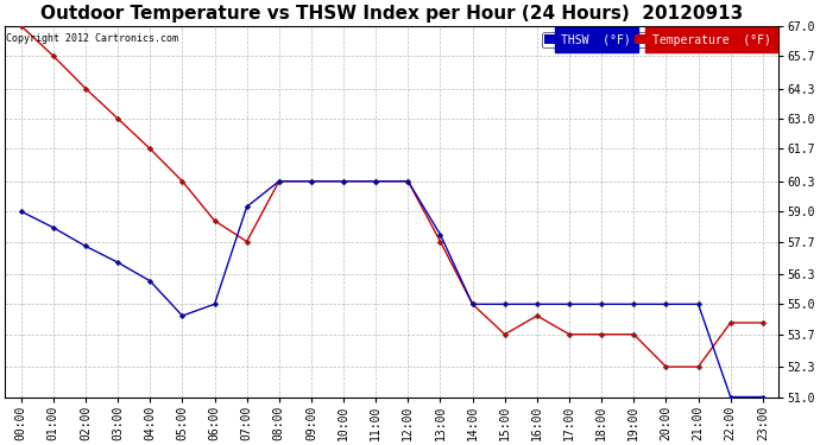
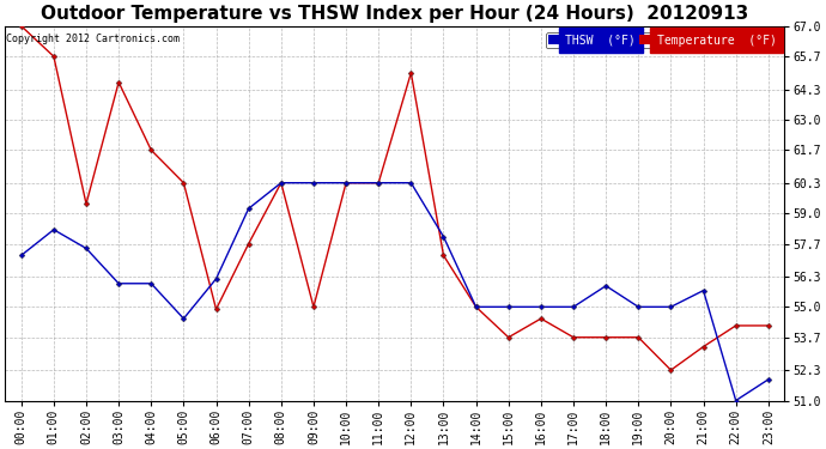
THSW (°F)/00:00: 59.0 -> 57.2
Temperature (°F)/02:00: 64.3 -> 59.4
THSW (°F)/03:00: 56.8 -> 56.0
Temperature (°F)/03:00: 63.0 -> 64.6
THSW (°F)/06:00: 55.0 -> 56.2
Temperature (°F)/06:00: 58.6 -> 54.9
Temperature (°F)/09:00: 60.3 -> 55.0
Temperature (°F)/12:00: 60.3 -> 65.0
Temperature (°F)/13:00: 57.7 -> 57.2
THSW (°F)/18:00: 55.0 -> 55.9
THSW (°F)/21:00: 55.0 -> 55.7
Temperature (°F)/21:00: 52.3 -> 53.3
THSW (°F)/23:00: 51.0 -> 51.9
